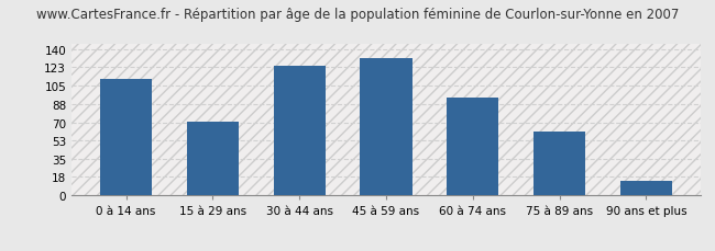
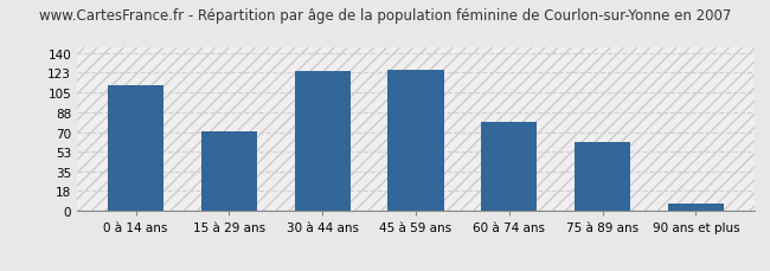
45 à 59 ans: 132 -> 125
60 à 74 ans: 94 -> 79
90 ans et plus: 14 -> 7
